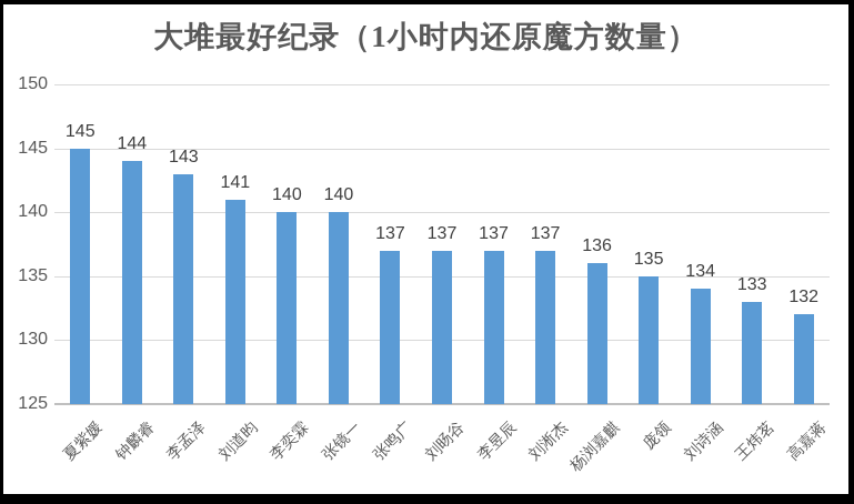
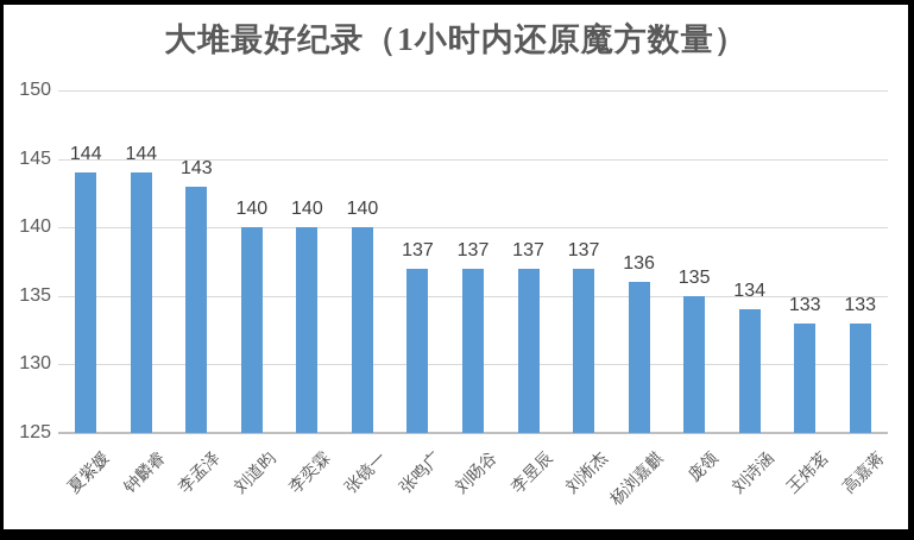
夏紫媛: 145 -> 144
刘道昀: 141 -> 140
高嘉蒋: 132 -> 133
